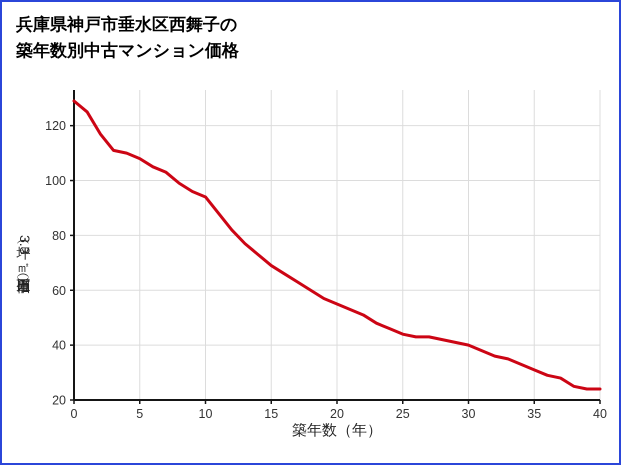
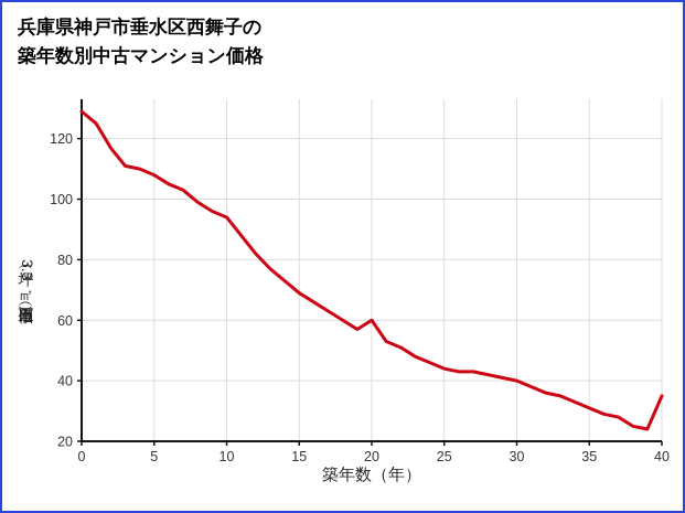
20: 55 -> 60
40: 24 -> 35
